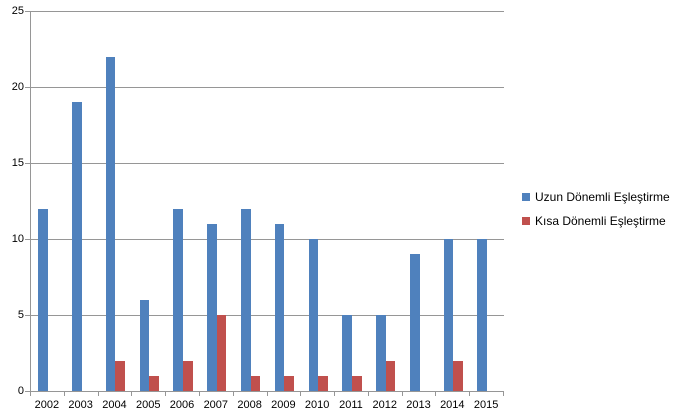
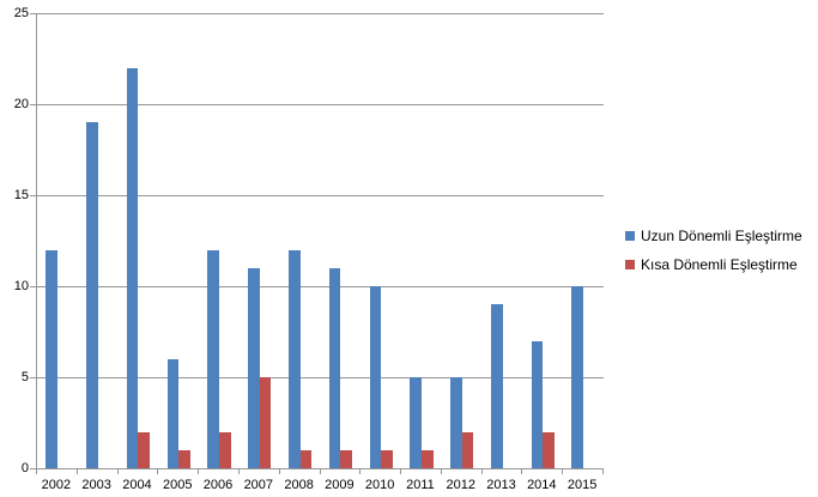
Uzun Dönemli Eşleştirme/2014: 10 -> 7
